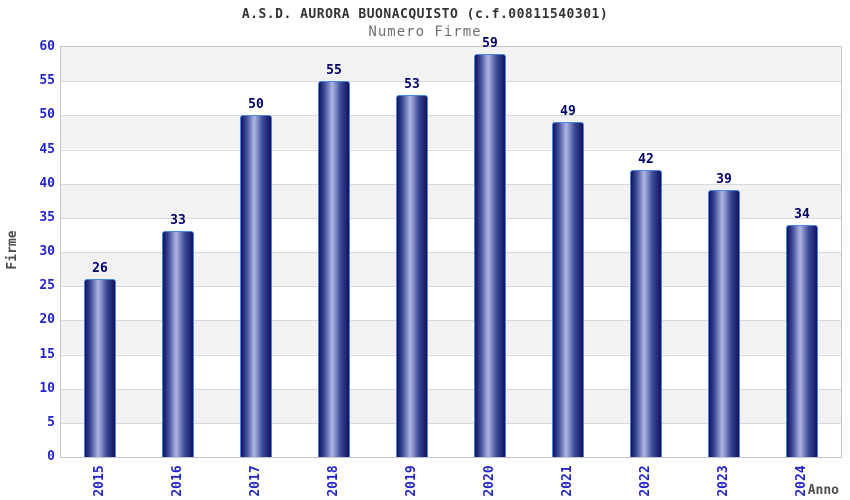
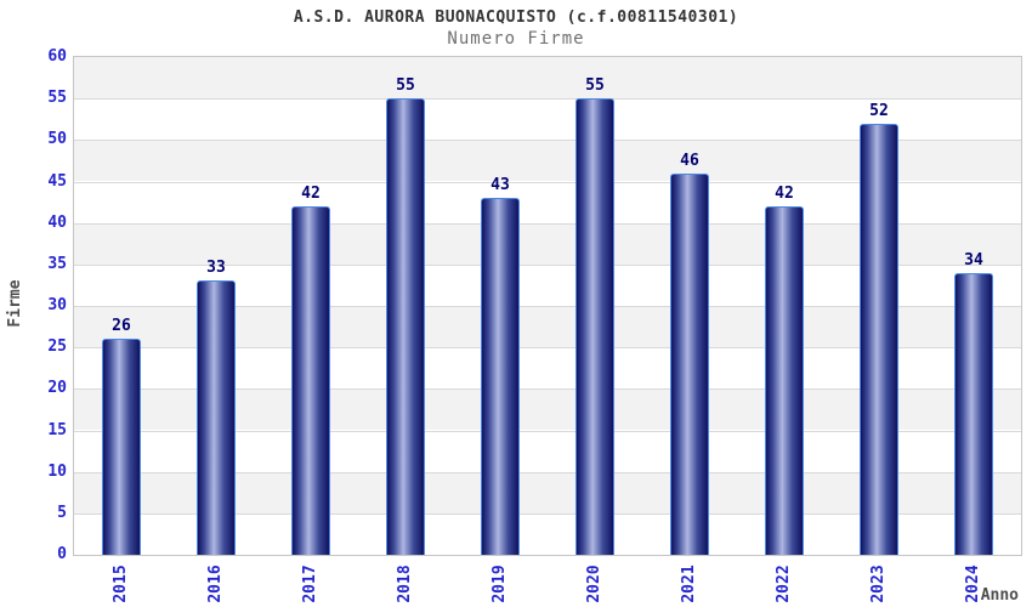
2017: 50 -> 42
2019: 53 -> 43
2020: 59 -> 55
2021: 49 -> 46
2023: 39 -> 52
